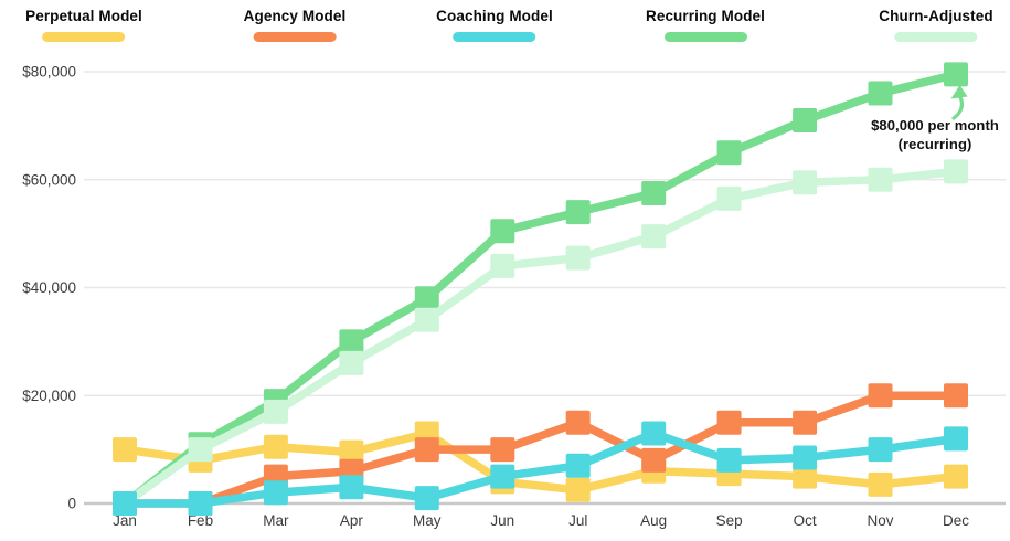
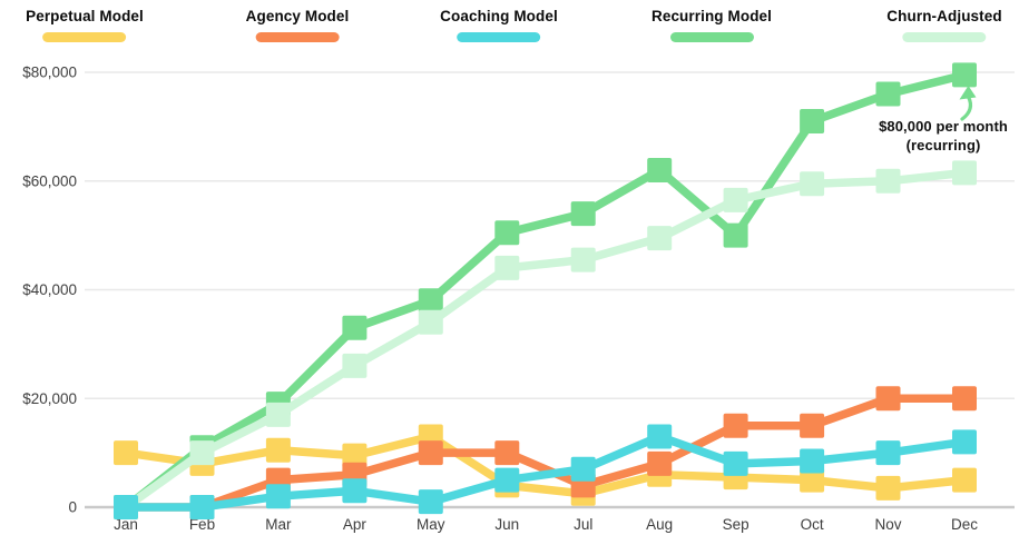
Recurring Model/Apr: $30000 -> $33000
Agency Model/Jul: $15000 -> $4000
Recurring Model/Aug: $58000 -> $62000
Recurring Model/Sep: $65000 -> $50000
